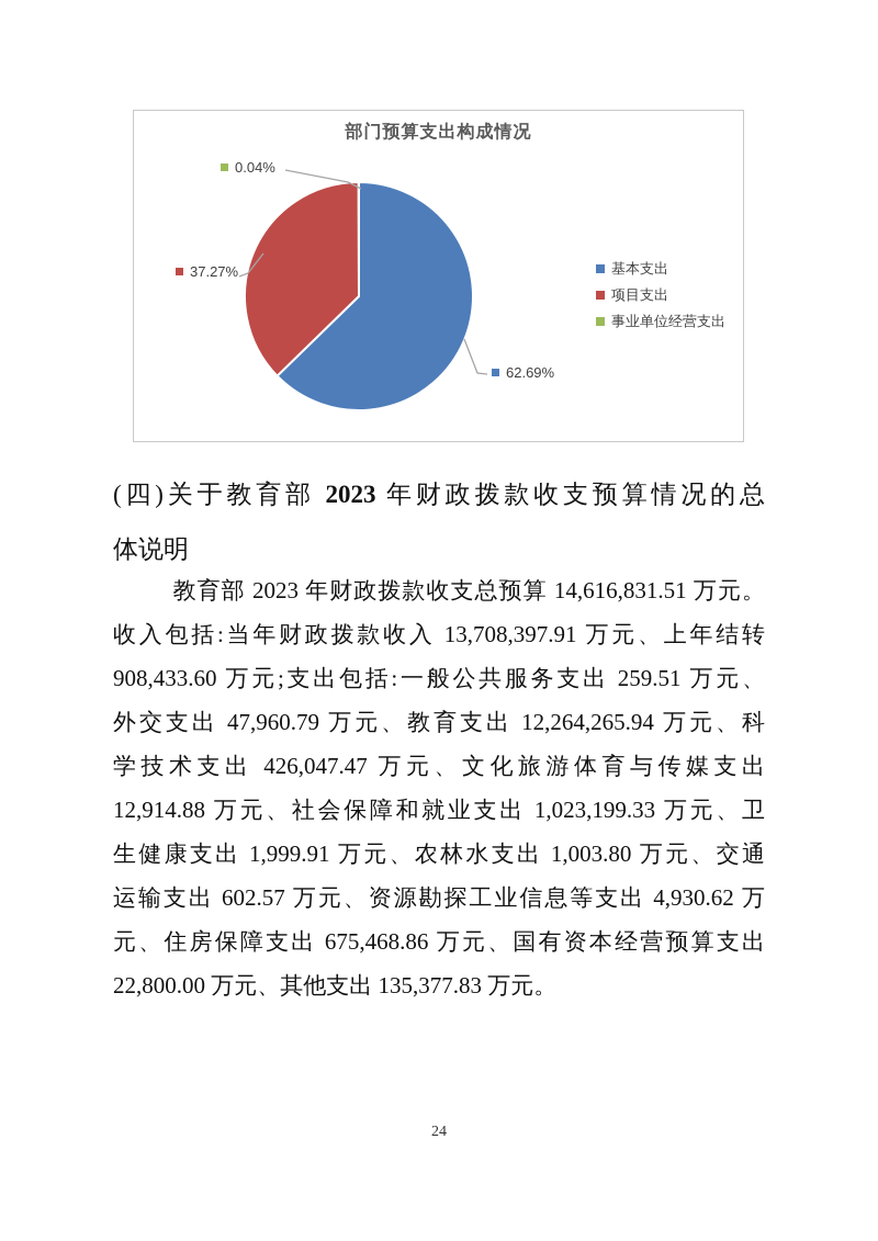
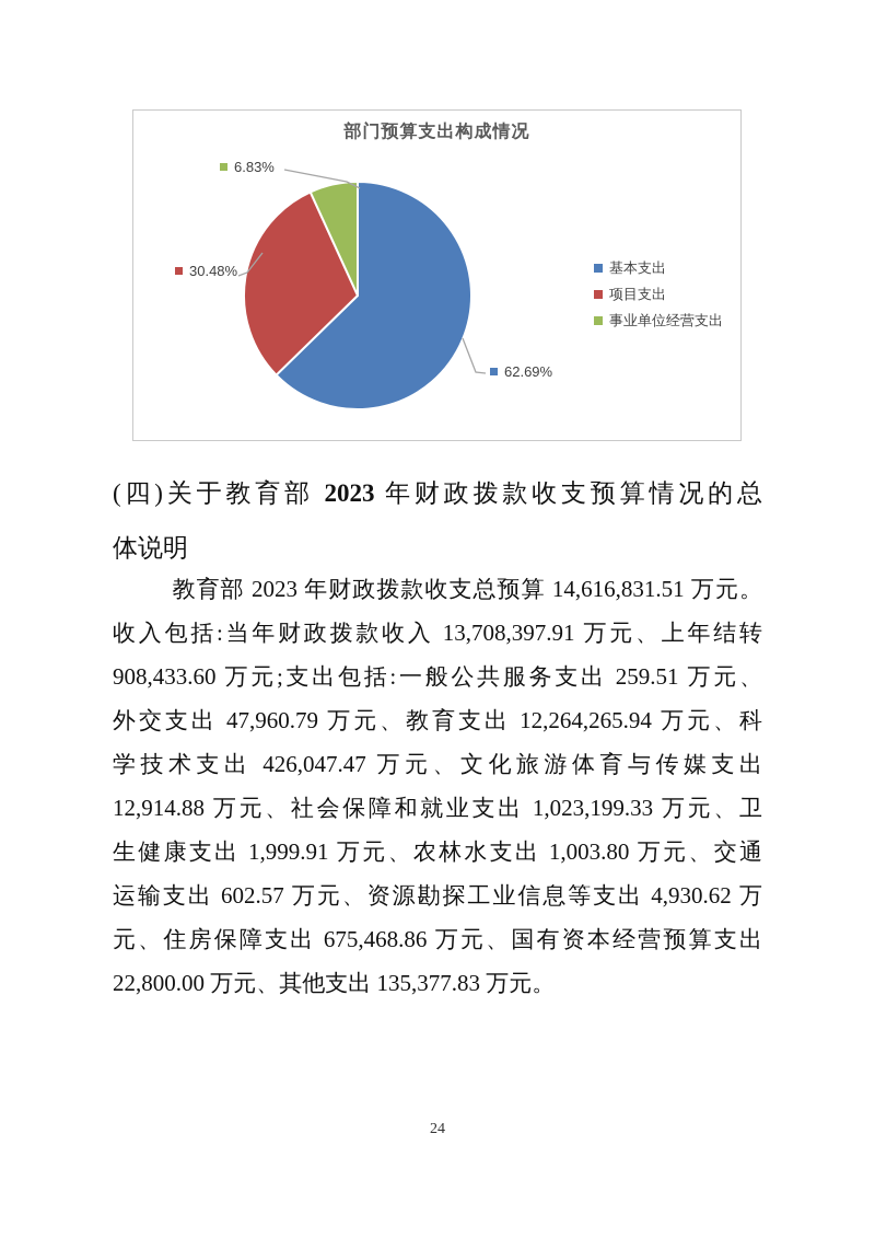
项目支出: 37.27% -> 30.48%
事业单位经营支出: 0.04% -> 6.83%
